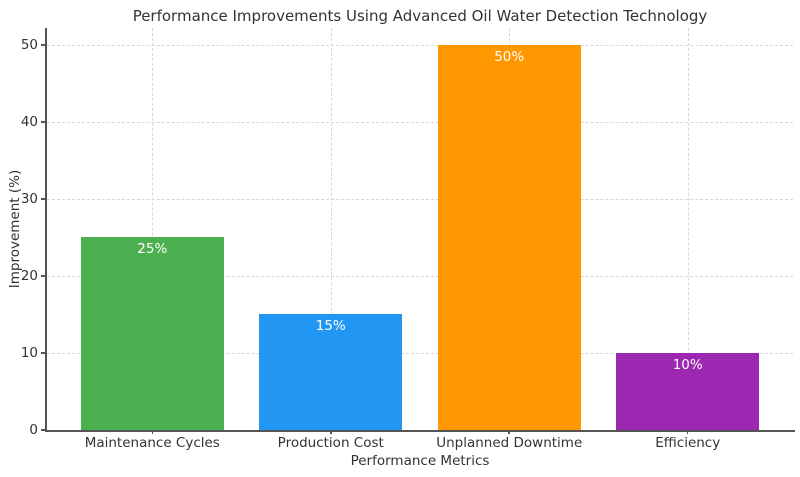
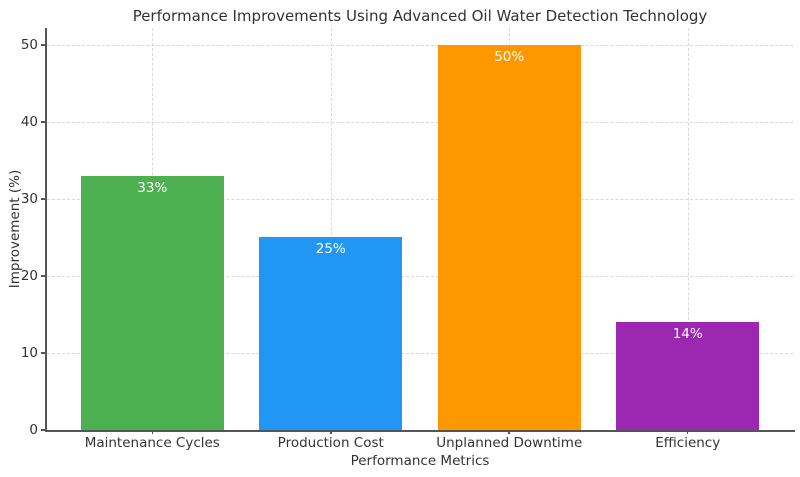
Maintenance Cycles: 25% -> 33%
Production Cost: 15% -> 25%
Efficiency: 10% -> 14%
